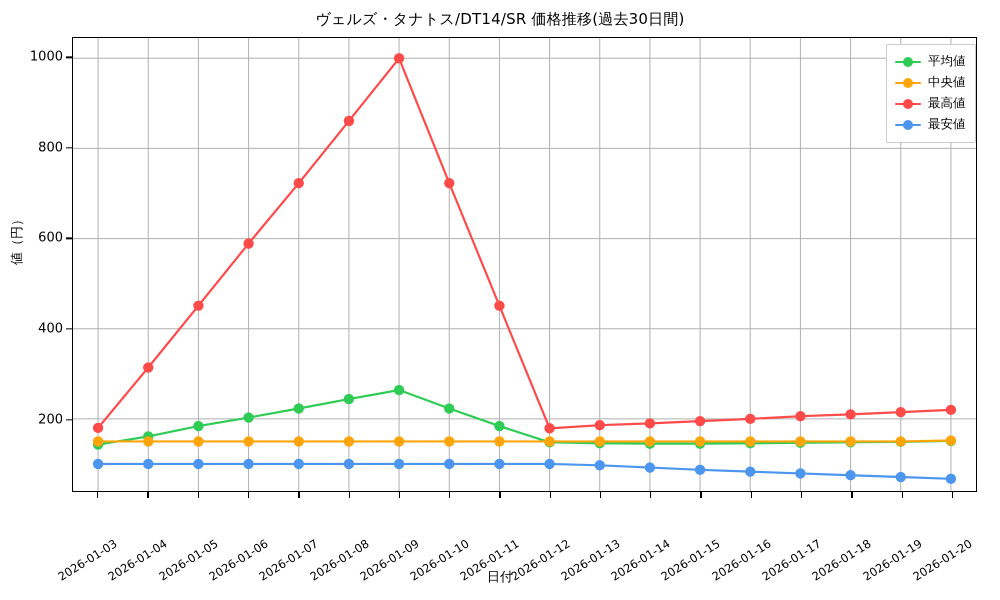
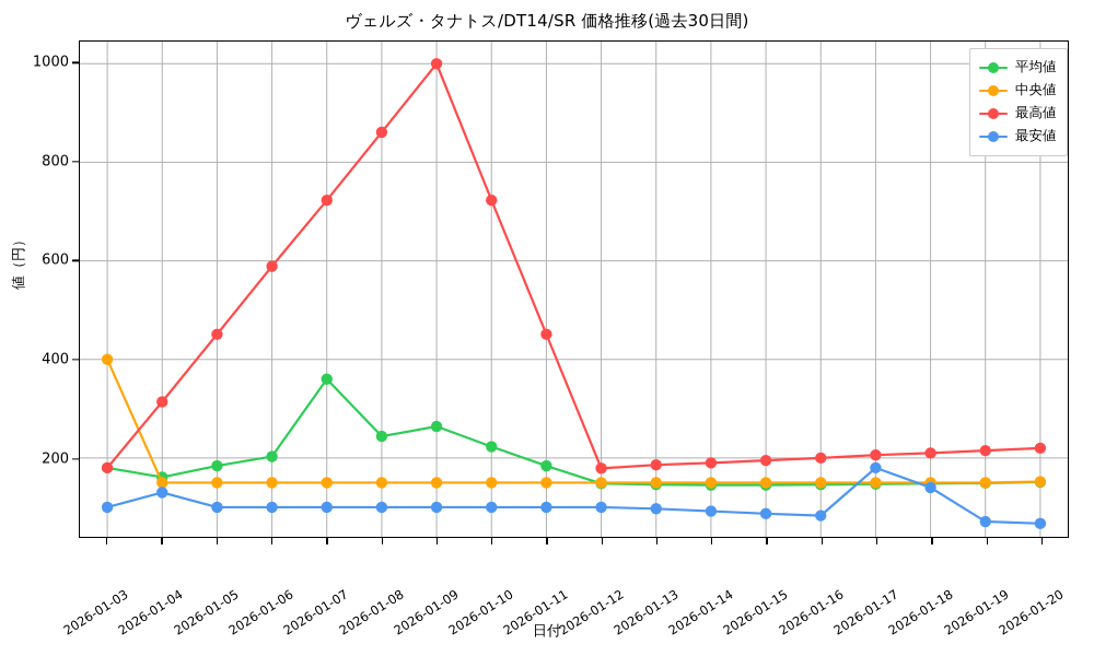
平均値/2026-01-03: 140 -> 180
中央値/2026-01-03: 150 -> 400
最安値/2026-01-04: 100 -> 130
平均値/2026-01-07: 220 -> 360
最安値/2026-01-17: 80 -> 180
最安値/2026-01-18: 80 -> 140
